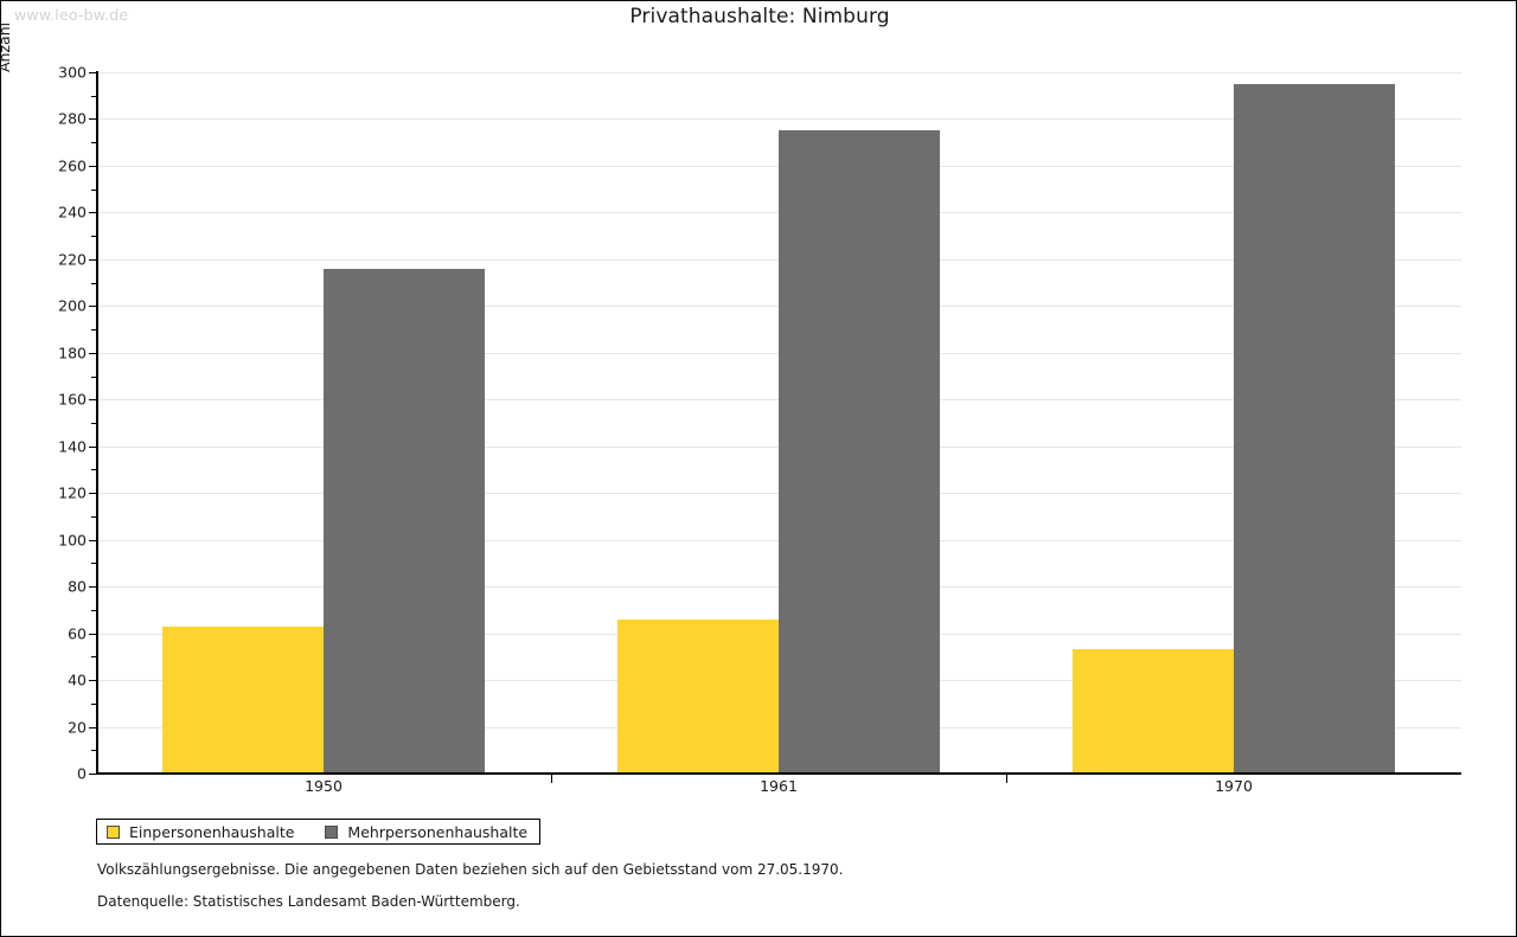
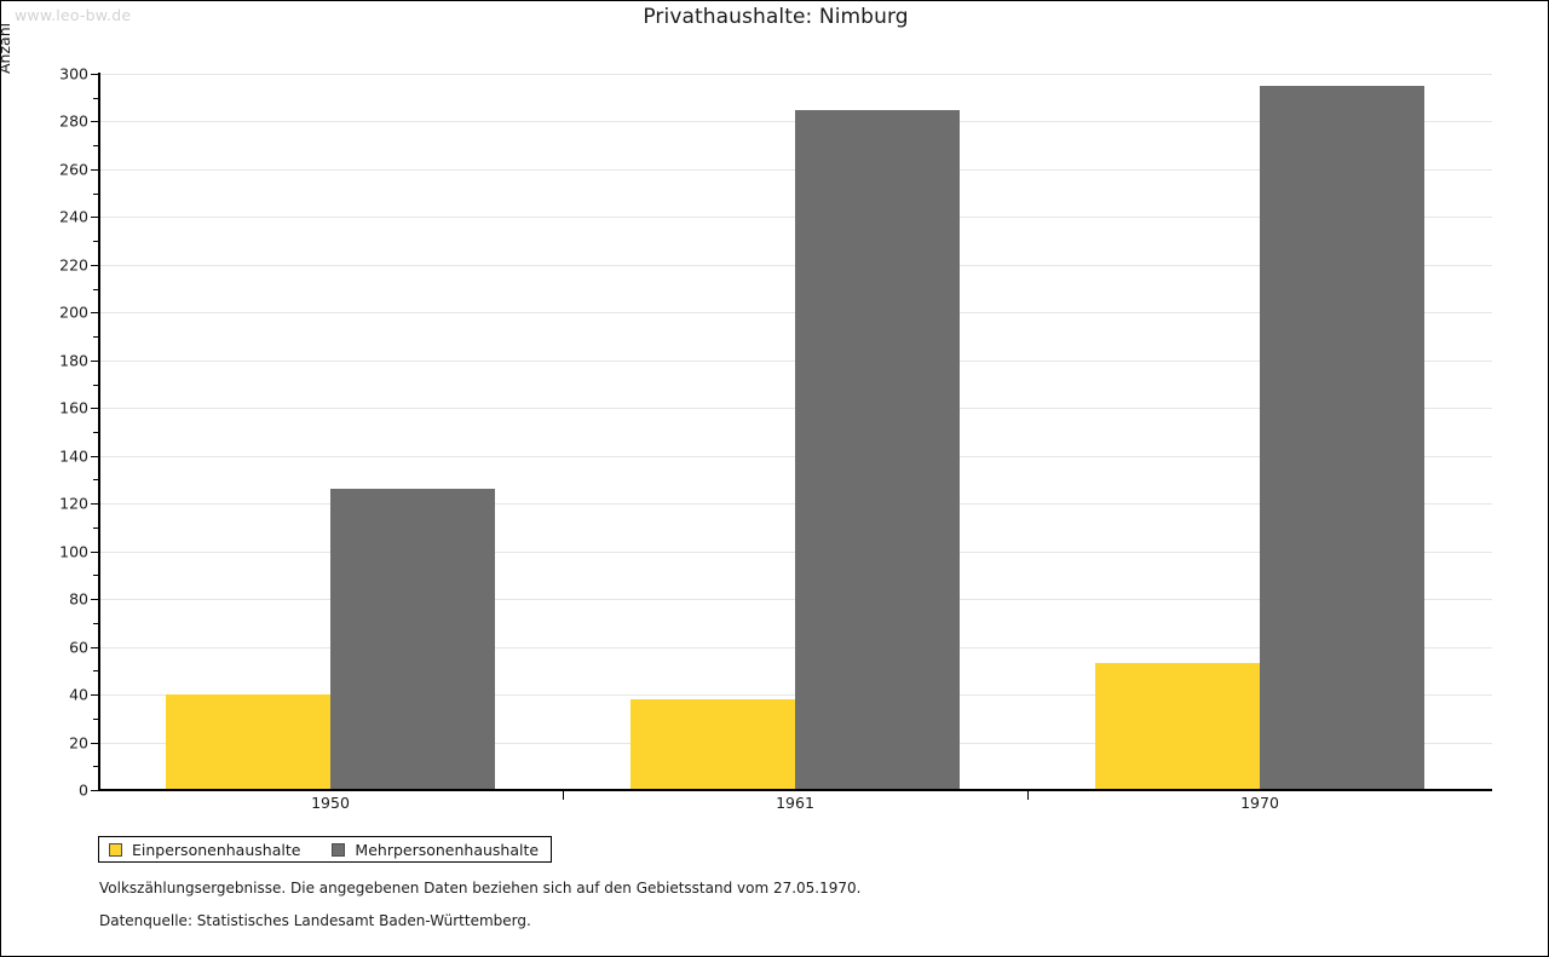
Einpersonenhaushalte/1950: 63 -> 40
Mehrpersonenhaushalte/1950: 216 -> 126
Einpersonenhaushalte/1961: 66 -> 38
Mehrpersonenhaushalte/1961: 275 -> 285
